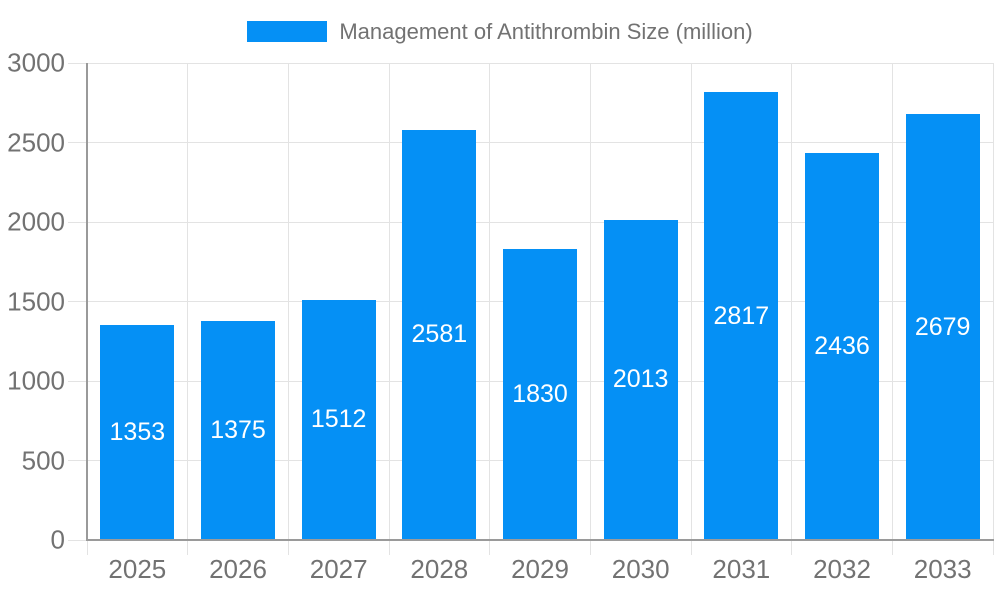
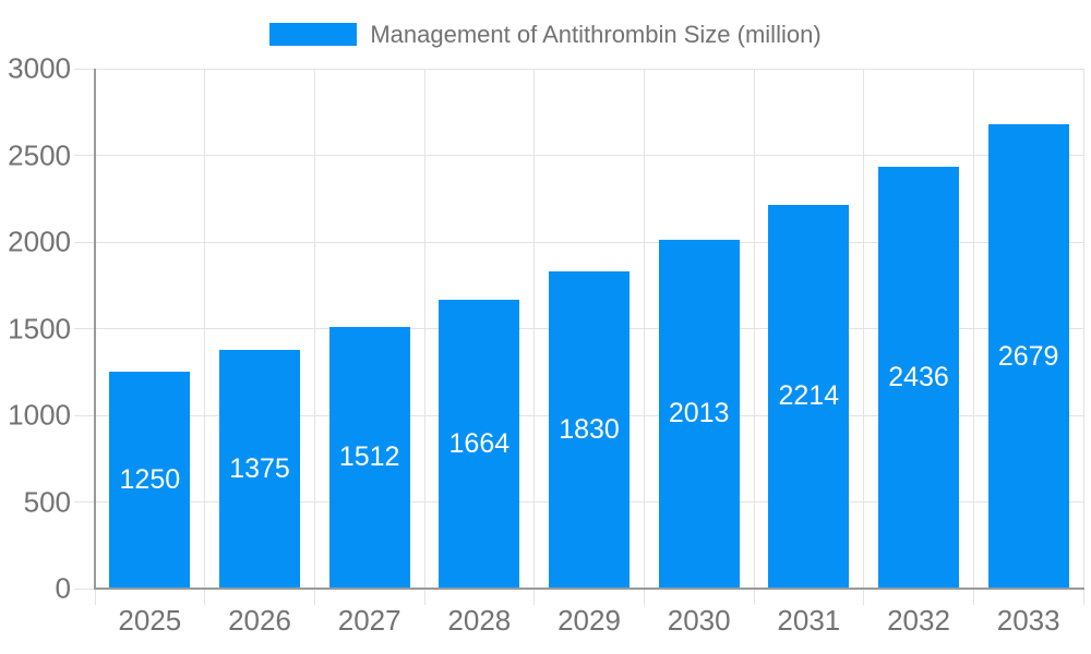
2025: 1353 -> 1250
2028: 2581 -> 1664
2031: 2817 -> 2214
